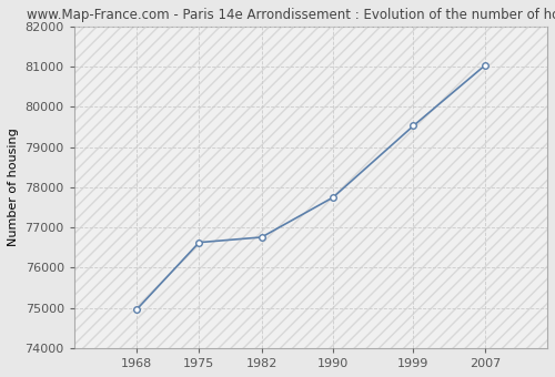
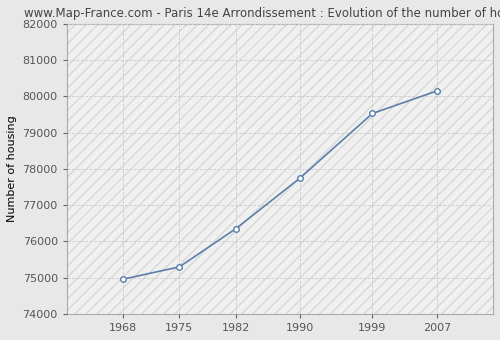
1975: 76630 -> 75300
1982: 76760 -> 76350
2007: 81030 -> 80150
